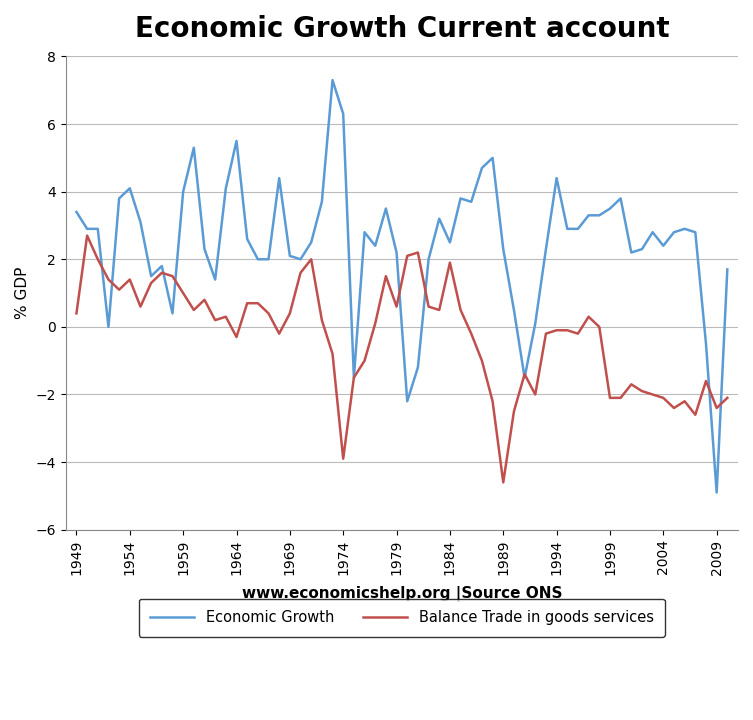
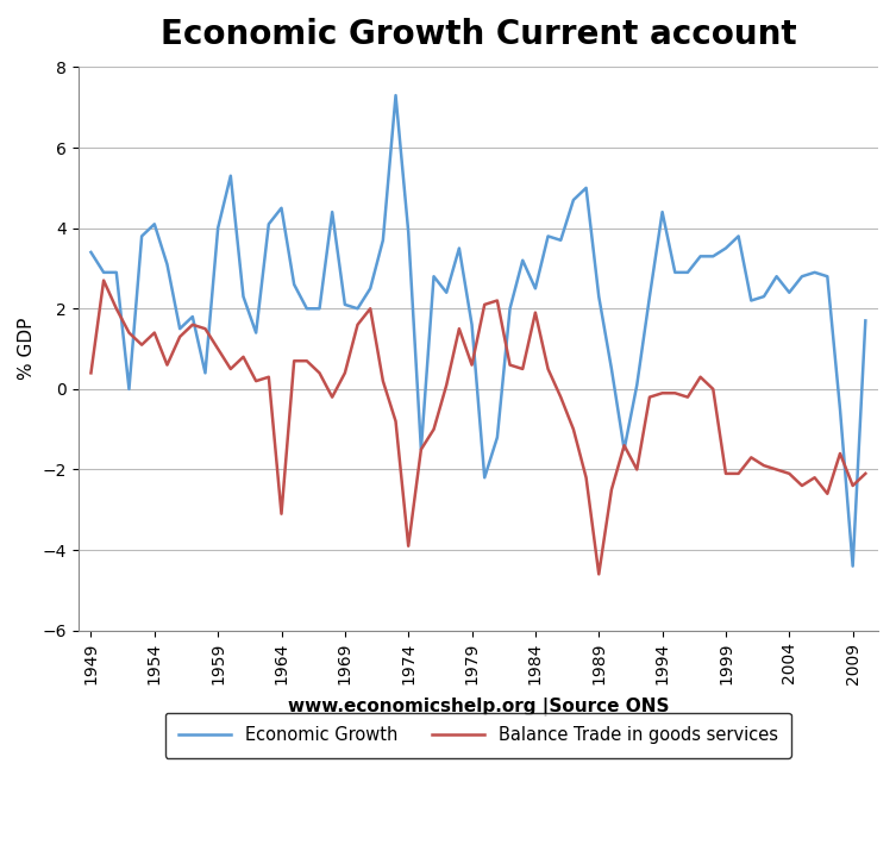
Economic Growth/1964: 5.5 -> 4.5
Balance Trade in goods services/1964: -0.3 -> -3.1
Economic Growth/1974: 6.3 -> 3.9
Economic Growth/1979: 2.2 -> 1.6
Economic Growth/2009: -4.9 -> -4.4
